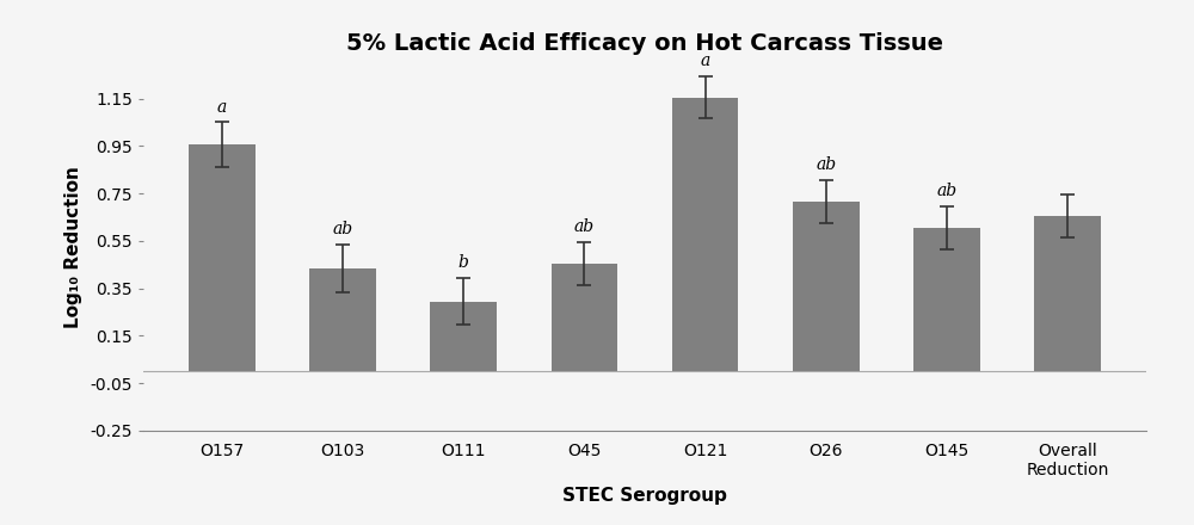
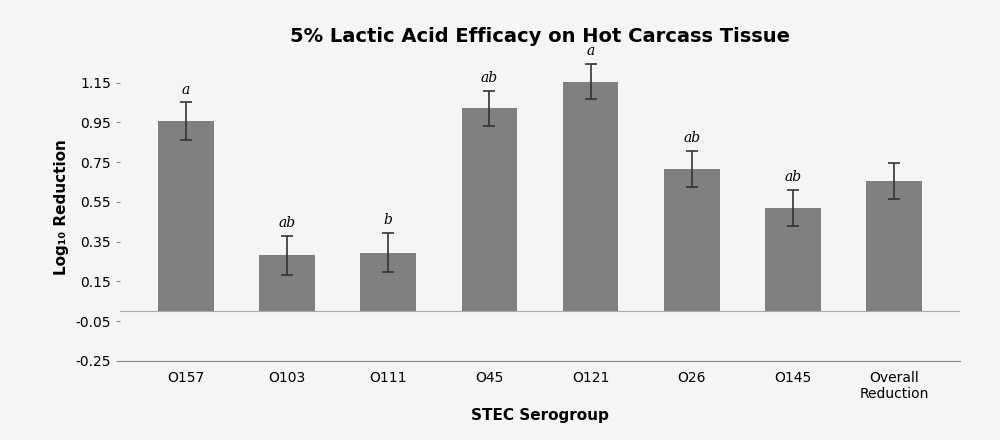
O103: 0.43 -> 0.28
O45: 0.46 -> 1.02
O145: 0.60 -> 0.52
